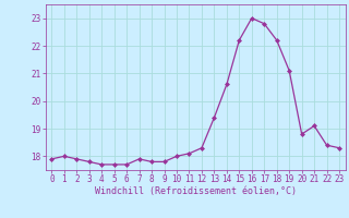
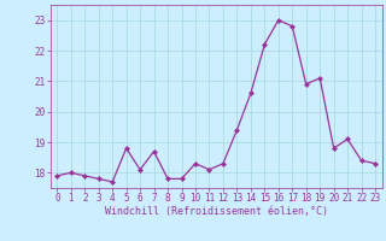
5: 17.7 -> 18.8
6: 17.7 -> 18.1
7: 17.9 -> 18.7
10: 18.0 -> 18.3
18: 22.2 -> 20.9
